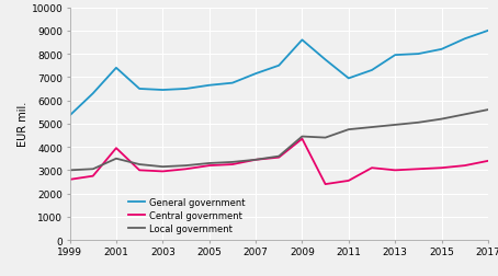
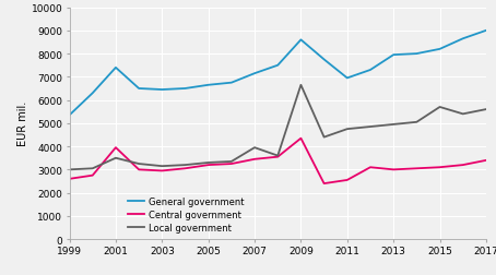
Local government/2007: 3450 -> 3950
Local government/2009: 4450 -> 6650
Local government/2015: 5200 -> 5700
